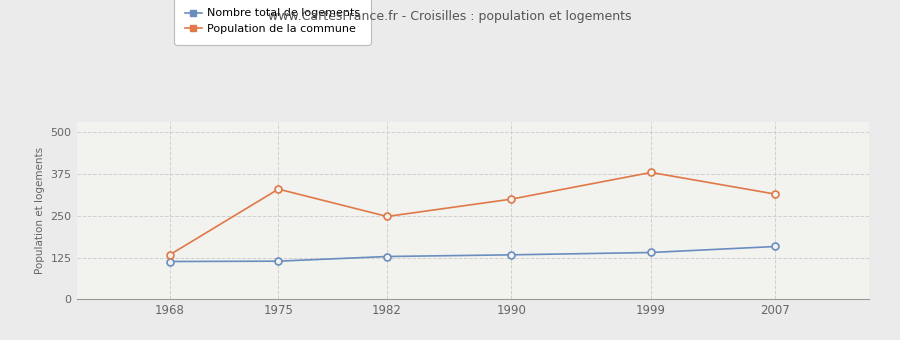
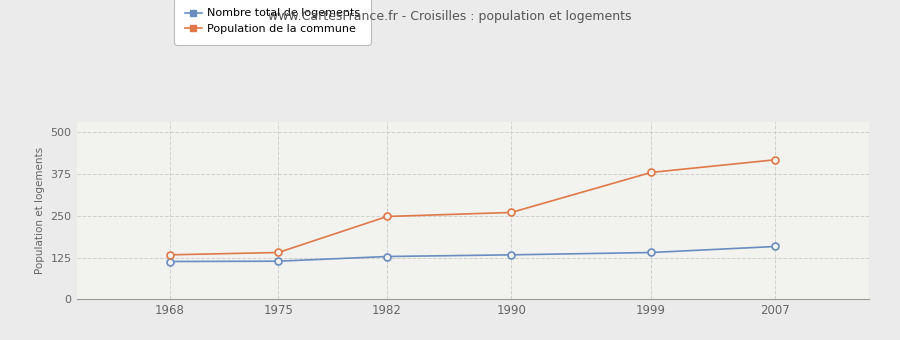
Population de la commune/1975: 330 -> 140
Population de la commune/1990: 300 -> 260
Population de la commune/2007: 315 -> 418
